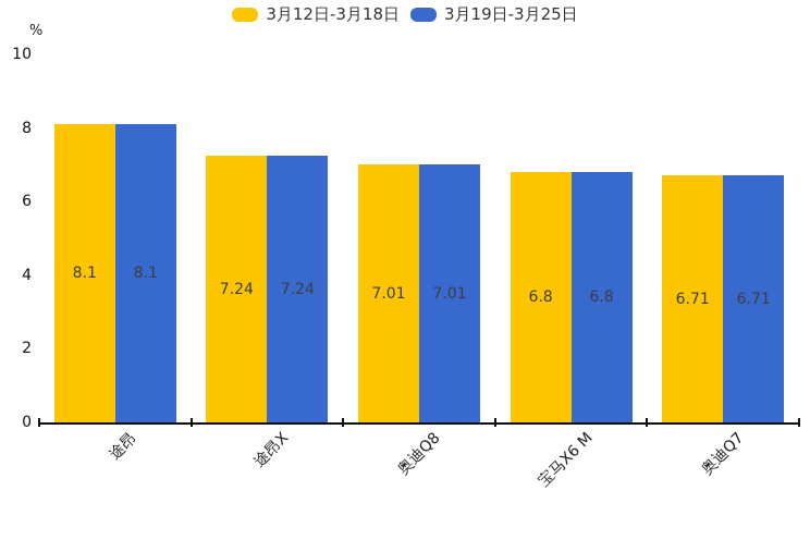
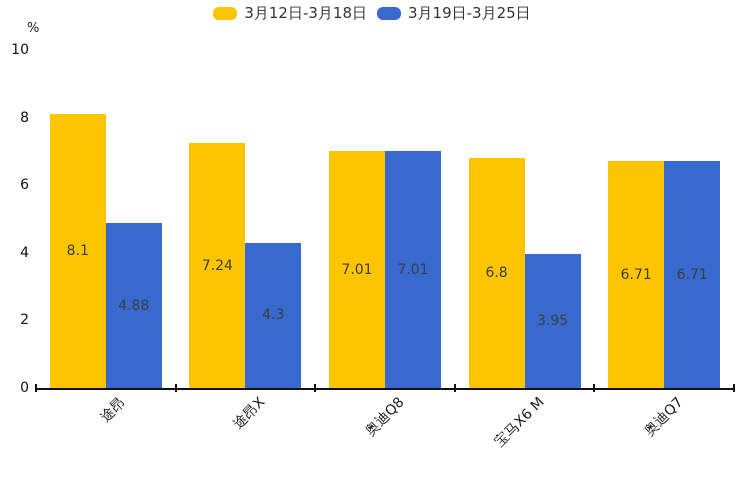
3月19日-3月25日/途昂: 8.1 -> 4.88
3月19日-3月25日/途昂X: 7.24 -> 4.3
3月19日-3月25日/宝马X6 M: 6.8 -> 3.95
